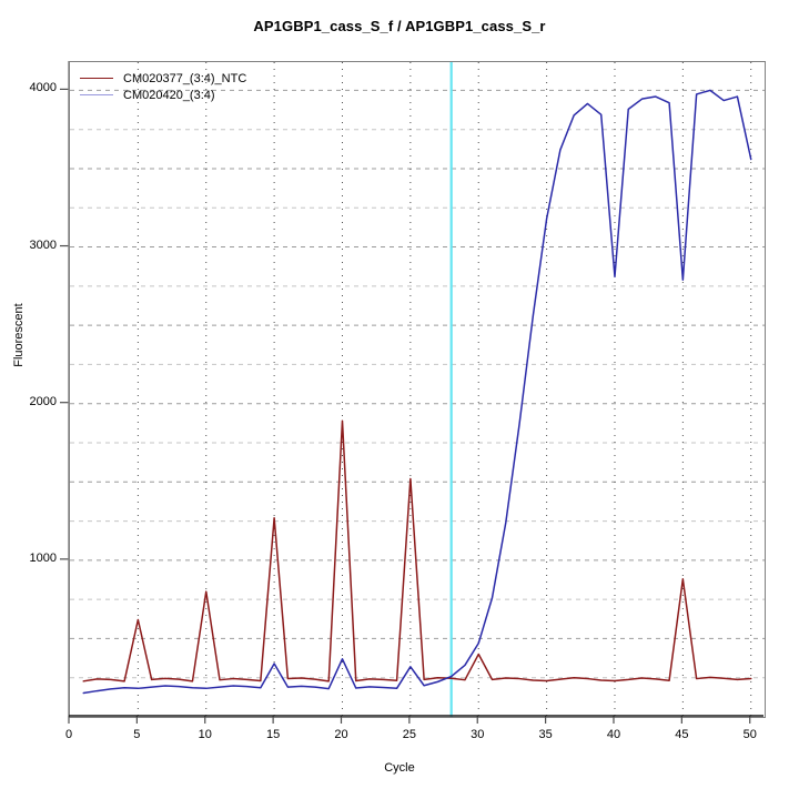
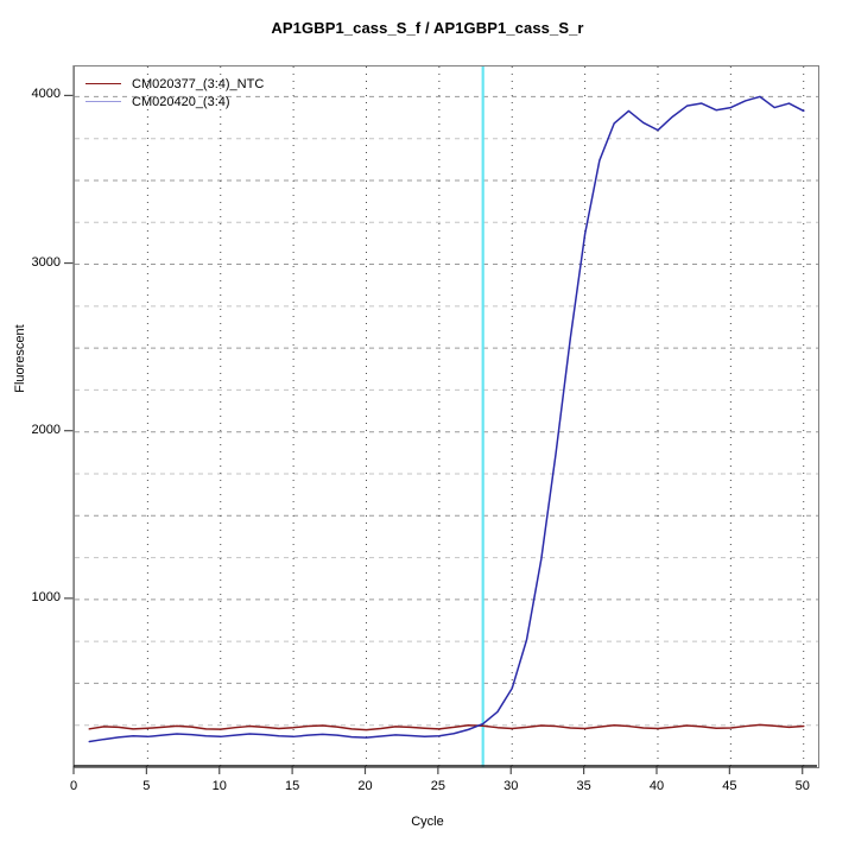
CM020377_(3:4)_NTC/5: 620 -> 230
CM020377_(3:4)_NTC/10: 800 -> 230
CM020377_(3:4)_NTC/15: 1270 -> 240
CM020420_(3:4)/15: 340 -> 180
CM020377_(3:4)_NTC/20: 1890 -> 220
CM020420_(3:4)/20: 370 -> 180
CM020377_(3:4)_NTC/25: 1520 -> 230
CM020420_(3:4)/25: 320 -> 190
CM020377_(3:4)_NTC/30: 400 -> 230
CM020420_(3:4)/40: 2810 -> 3800
CM020377_(3:4)_NTC/45: 880 -> 230
CM020420_(3:4)/45: 2790 -> 3940
CM020420_(3:4)/50: 3560 -> 3920
